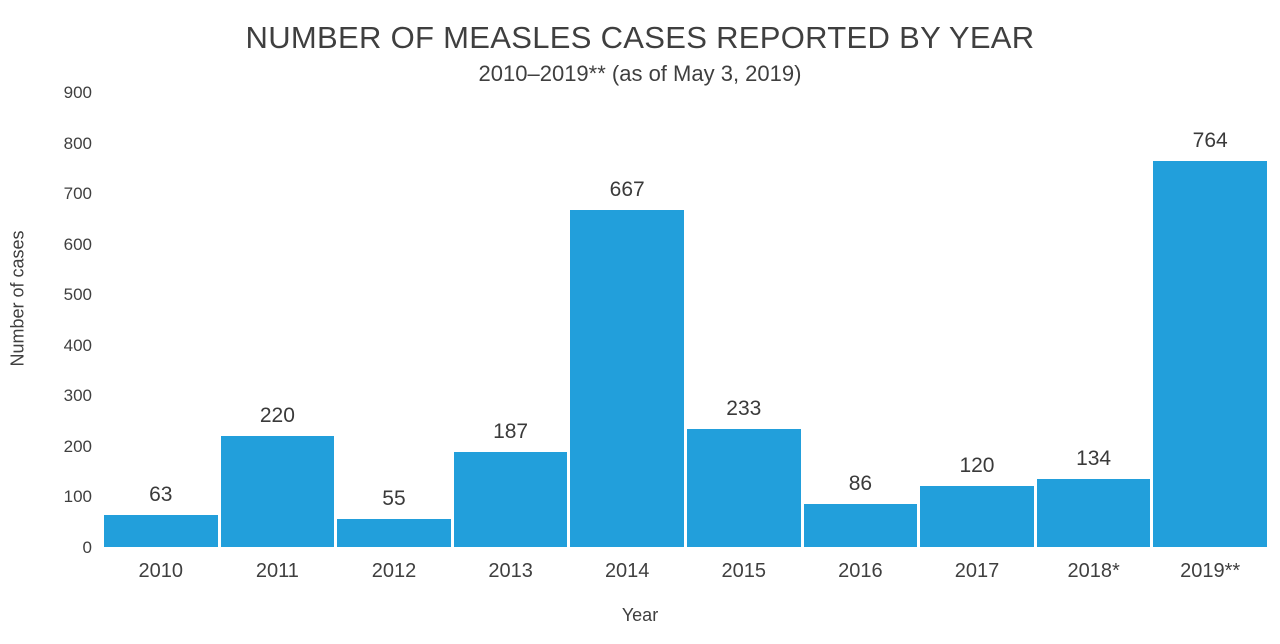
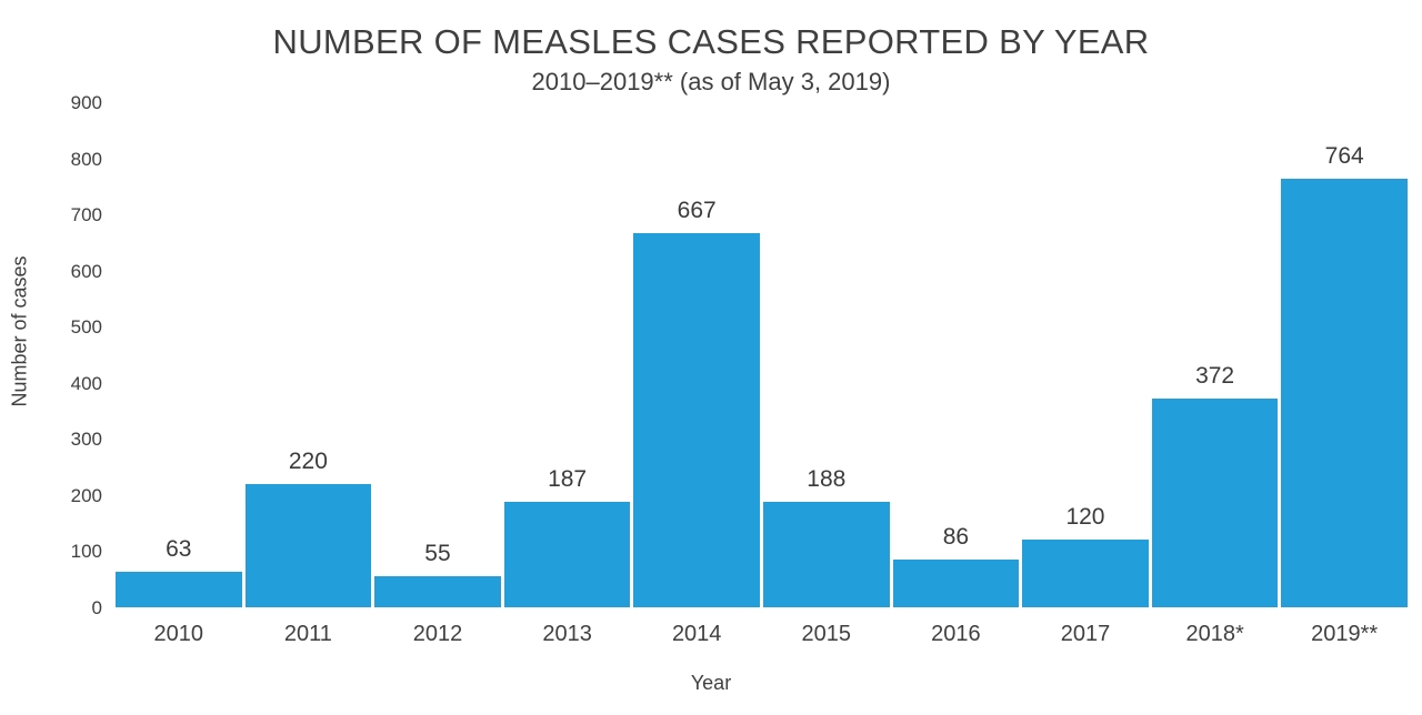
2015: 233 -> 188
2018*: 134 -> 372
